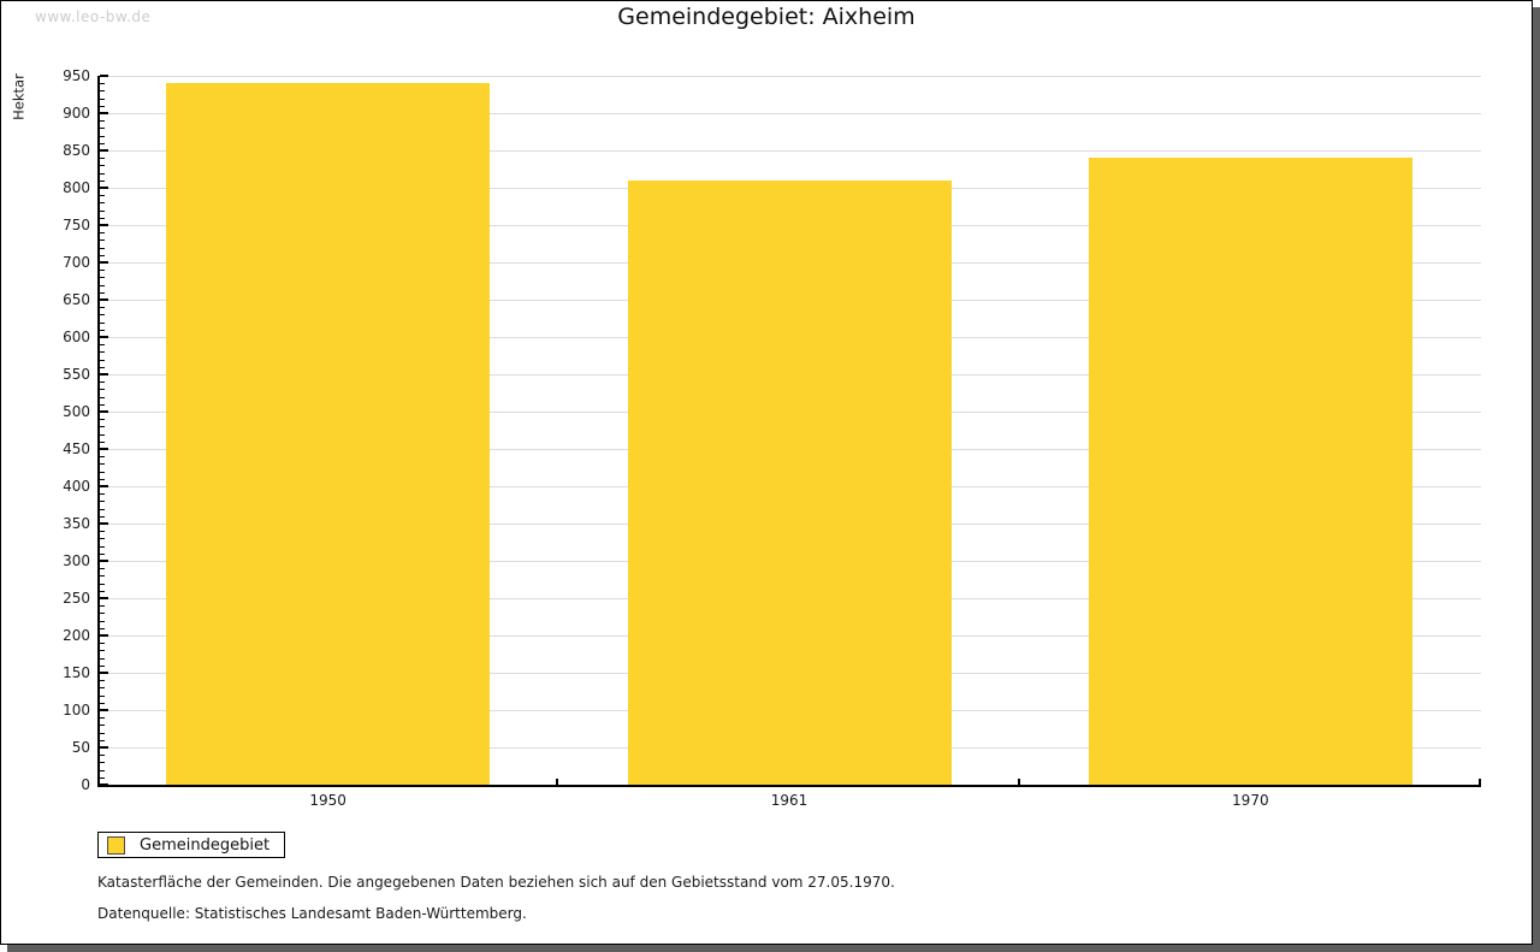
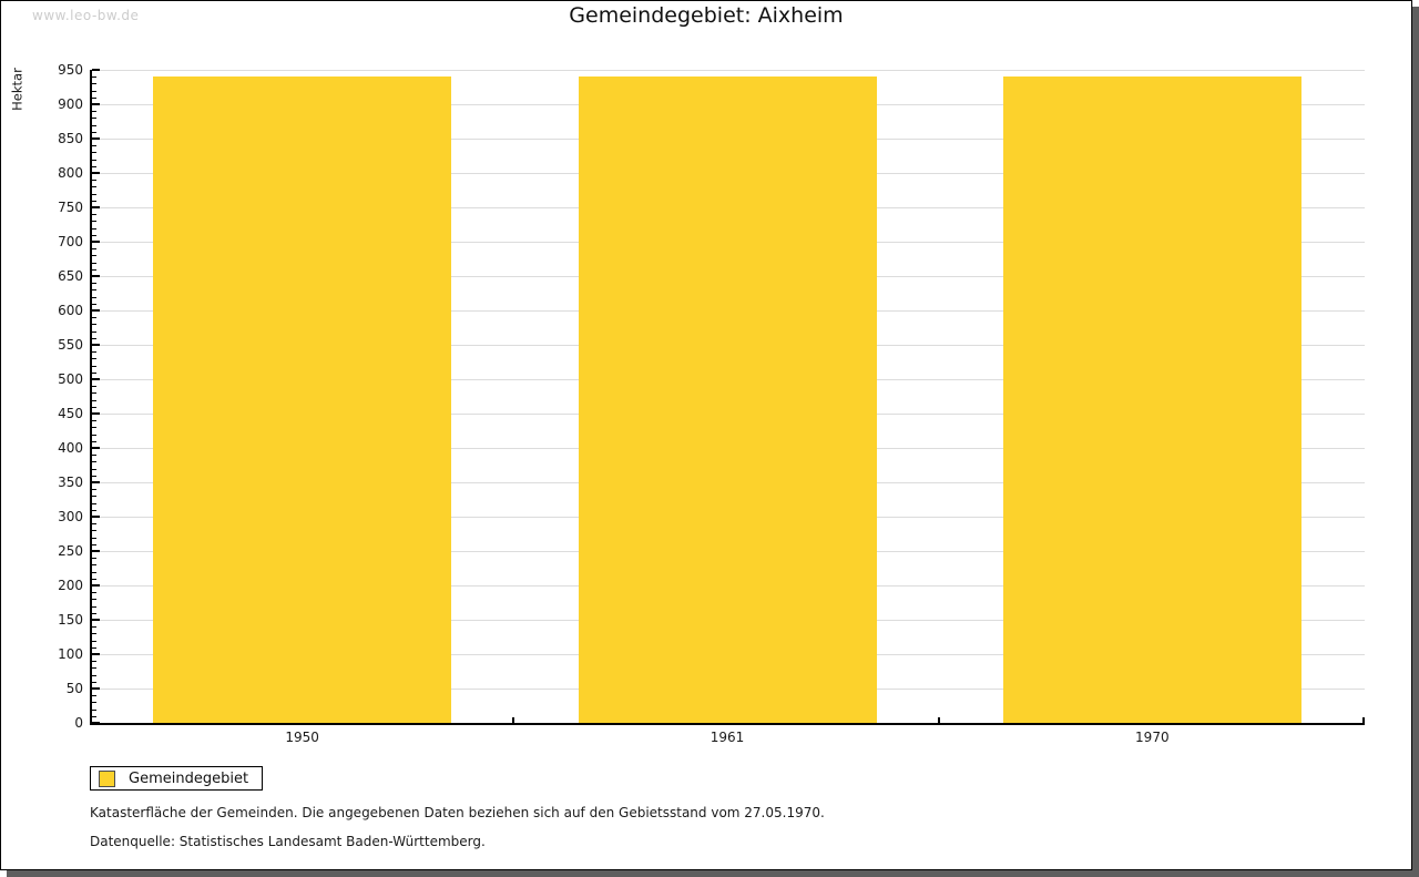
1961: 810 -> 940
1970: 840 -> 940
